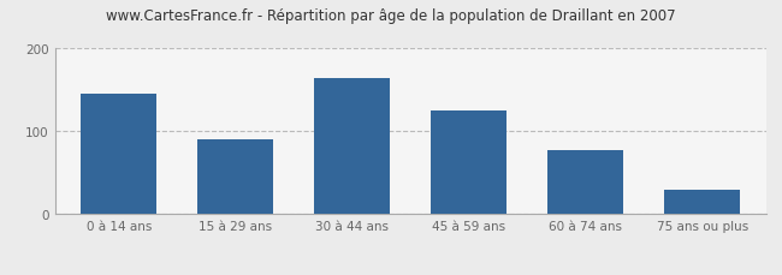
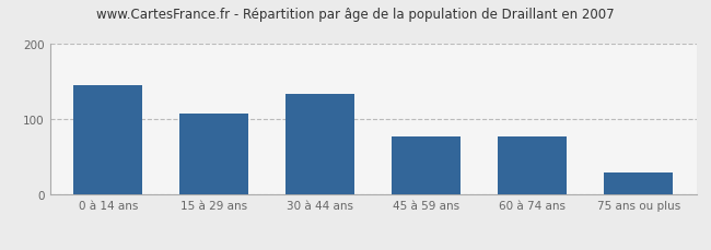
15 à 29 ans: 90 -> 108
30 à 44 ans: 165 -> 134
45 à 59 ans: 125 -> 78
